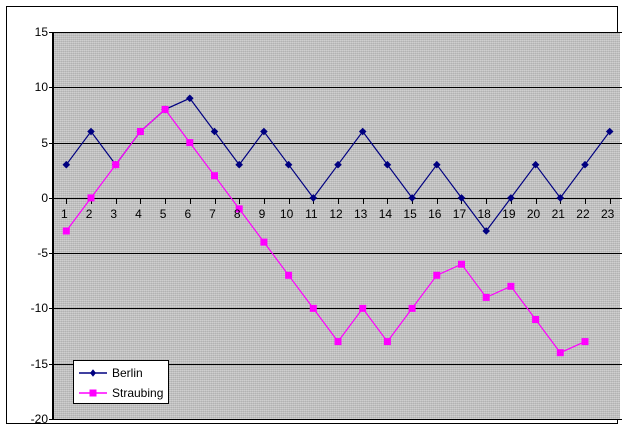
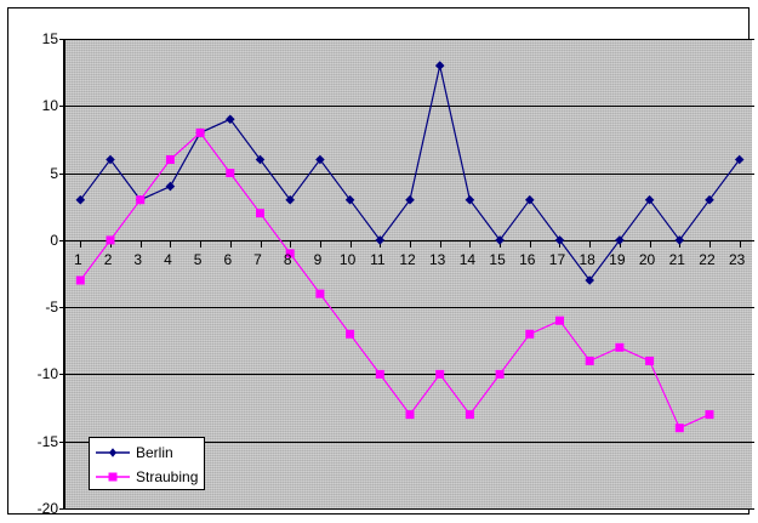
Berlin/4: 6 -> 4
Berlin/13: 6 -> 13
Straubing/20: -11 -> -9
